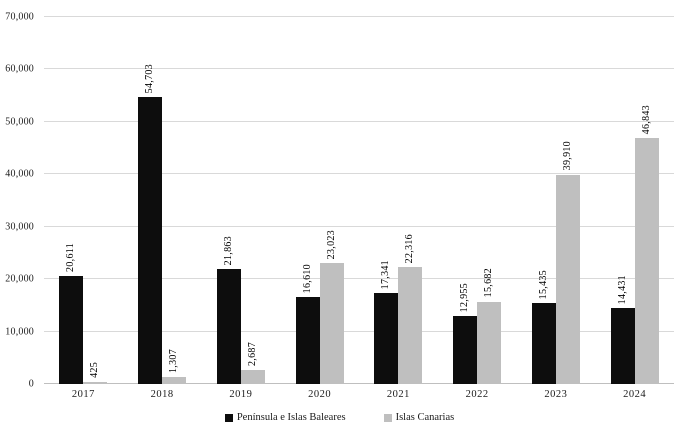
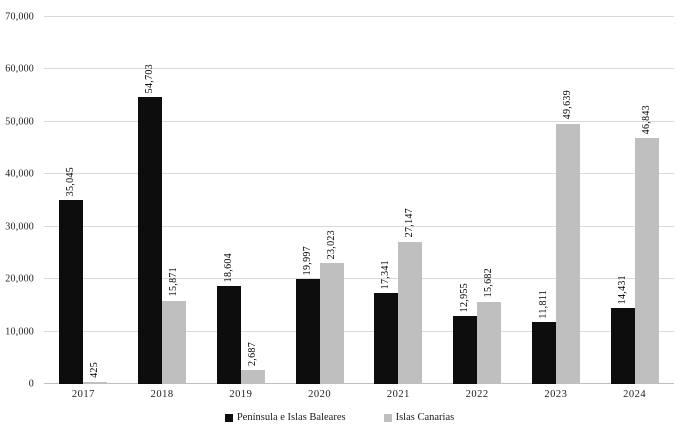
Península e Islas Baleares/2017: 20,611 -> 35,045
Islas Canarias/2018: 1,307 -> 15,871
Península e Islas Baleares/2019: 21,863 -> 18,604
Península e Islas Baleares/2020: 16,610 -> 19,997
Islas Canarias/2021: 22,316 -> 27,147
Península e Islas Baleares/2023: 15,435 -> 11,811
Islas Canarias/2023: 39,910 -> 49,639
